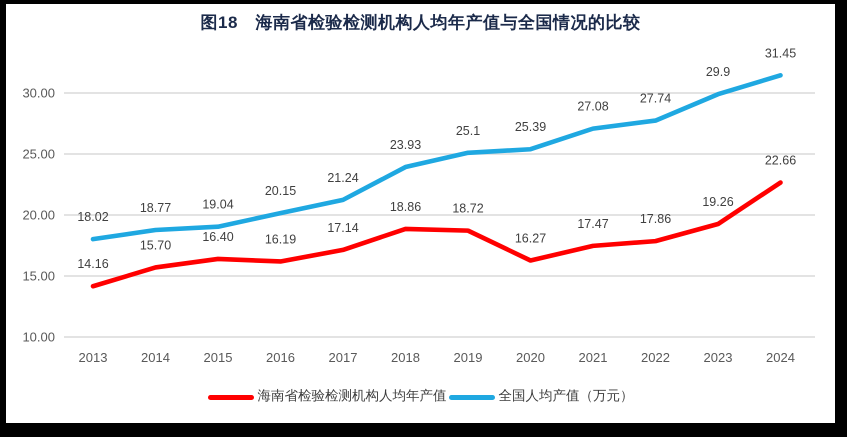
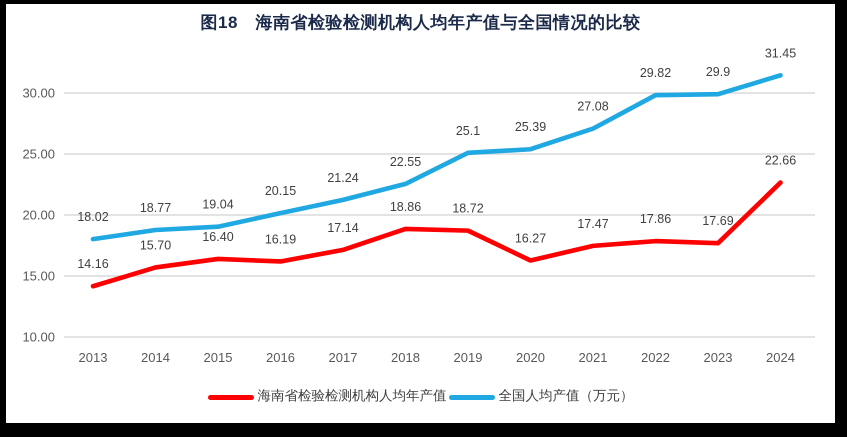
全国人均产值（万元）/2018: 23.93 -> 22.55
全国人均产值（万元）/2022: 27.74 -> 29.82
海南省检验检测机构人均年产值/2023: 19.26 -> 17.69
